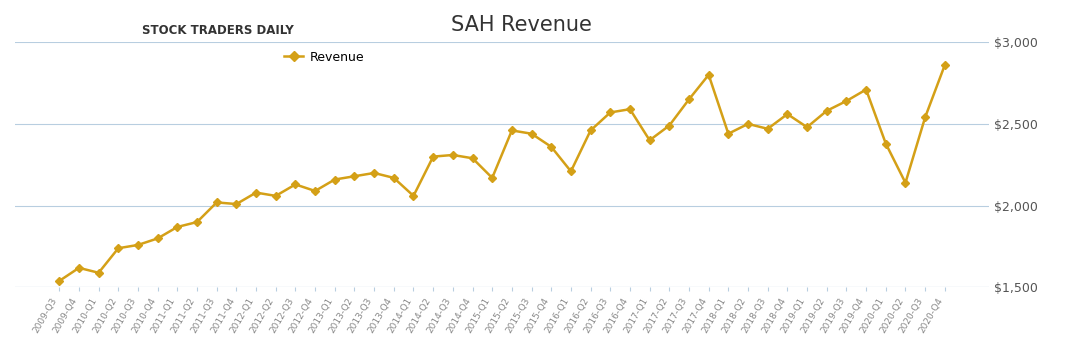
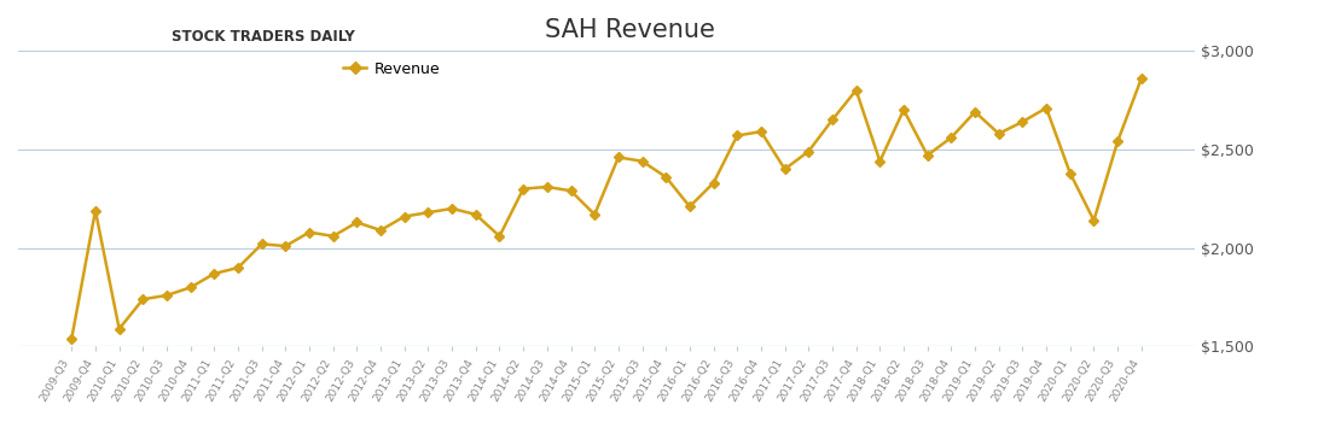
2009-Q4: $1,620 -> $2,190
2016-Q2: $2,460 -> $2,330
2018-Q2: $2,500 -> $2,700
2019-Q1: $2,480 -> $2,690
